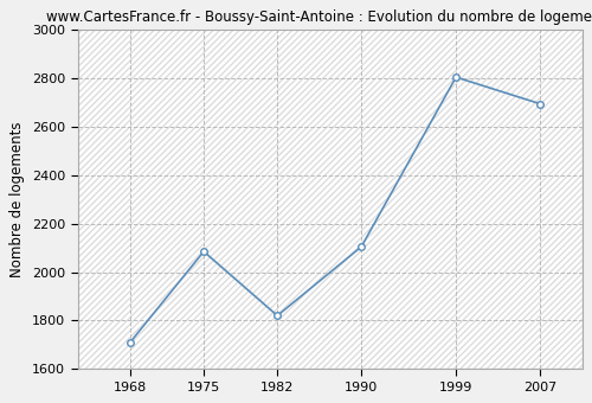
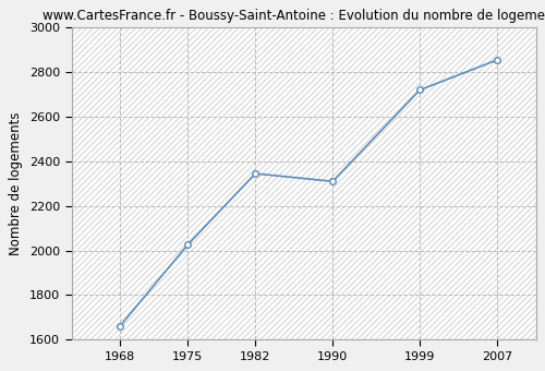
1968: 1710 -> 1660
1975: 2085 -> 2025
1982: 1820 -> 2345
1990: 2105 -> 2310
1999: 2805 -> 2720
2007: 2695 -> 2855
